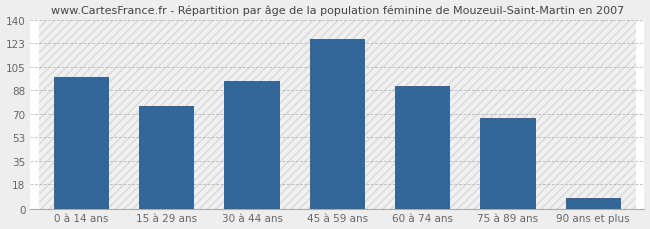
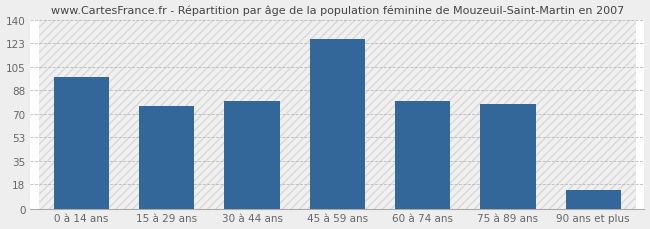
30 à 44 ans: 95 -> 80
60 à 74 ans: 91 -> 80
75 à 89 ans: 67 -> 78
90 ans et plus: 8 -> 14
